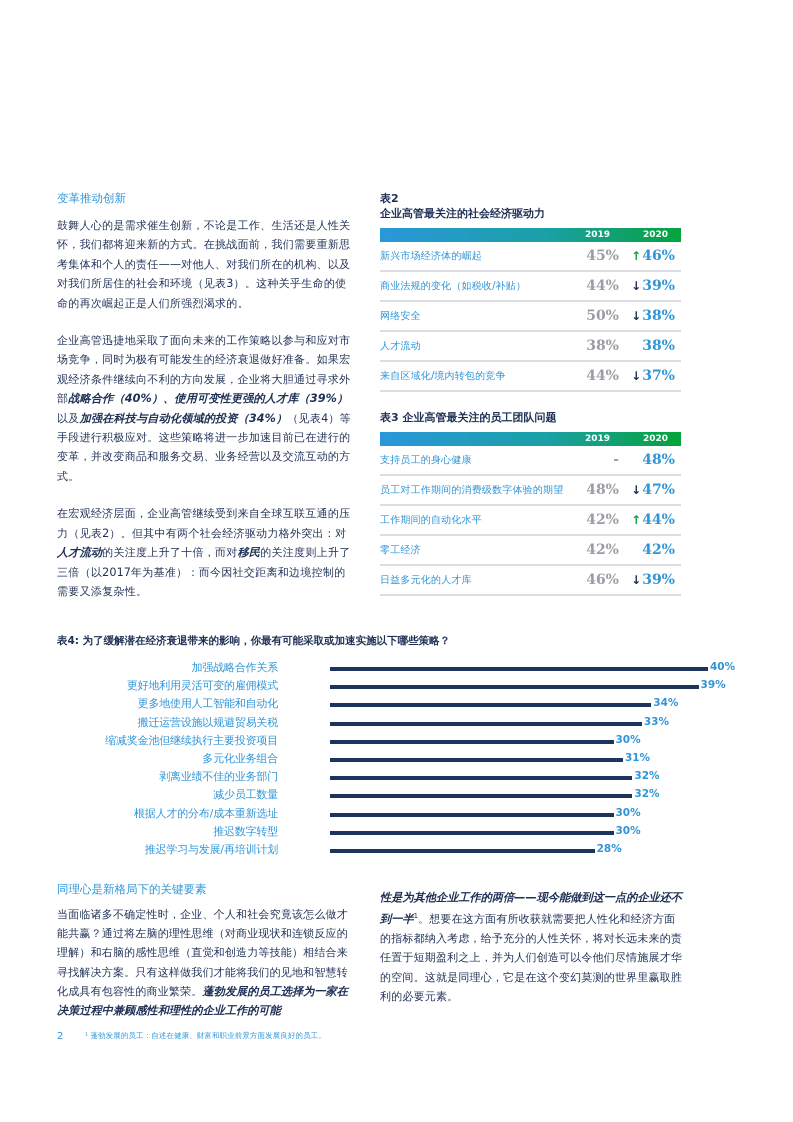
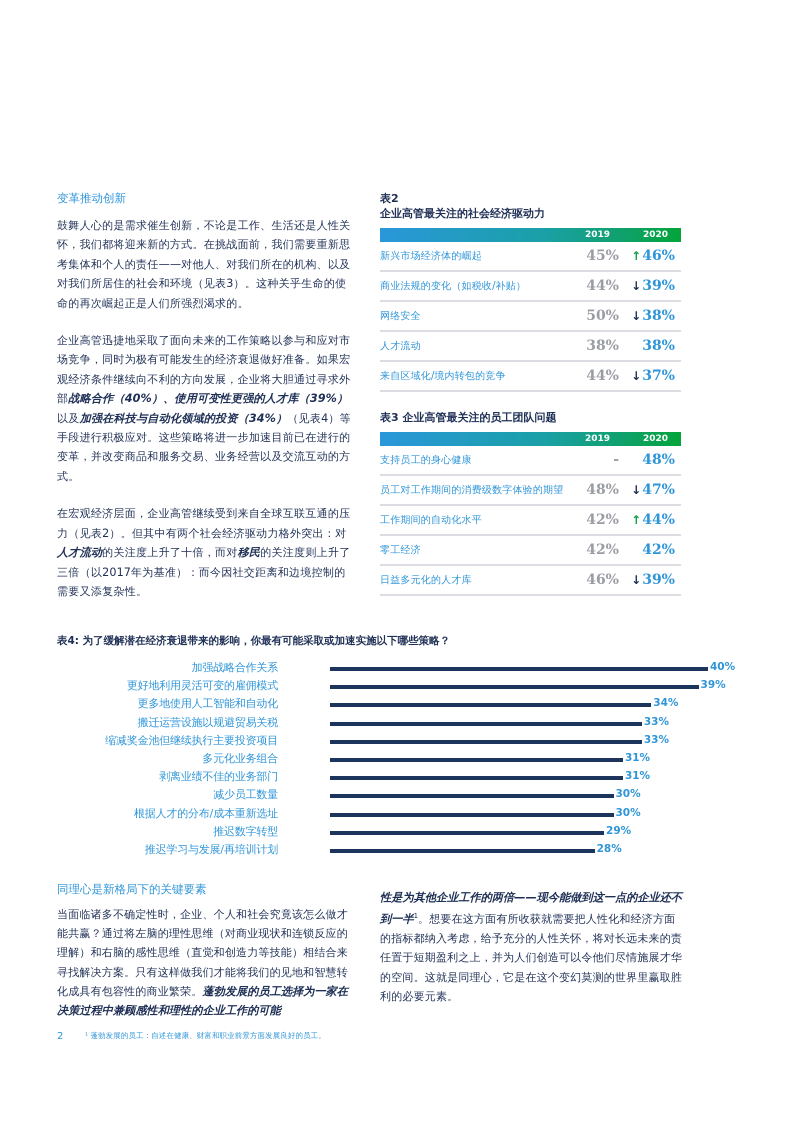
缩减奖金池但继续执行主要投资项目: 30% -> 33%
剥离业绩不佳的业务部门: 32% -> 31%
减少员工数量: 32% -> 30%
推迟数字转型: 30% -> 29%
